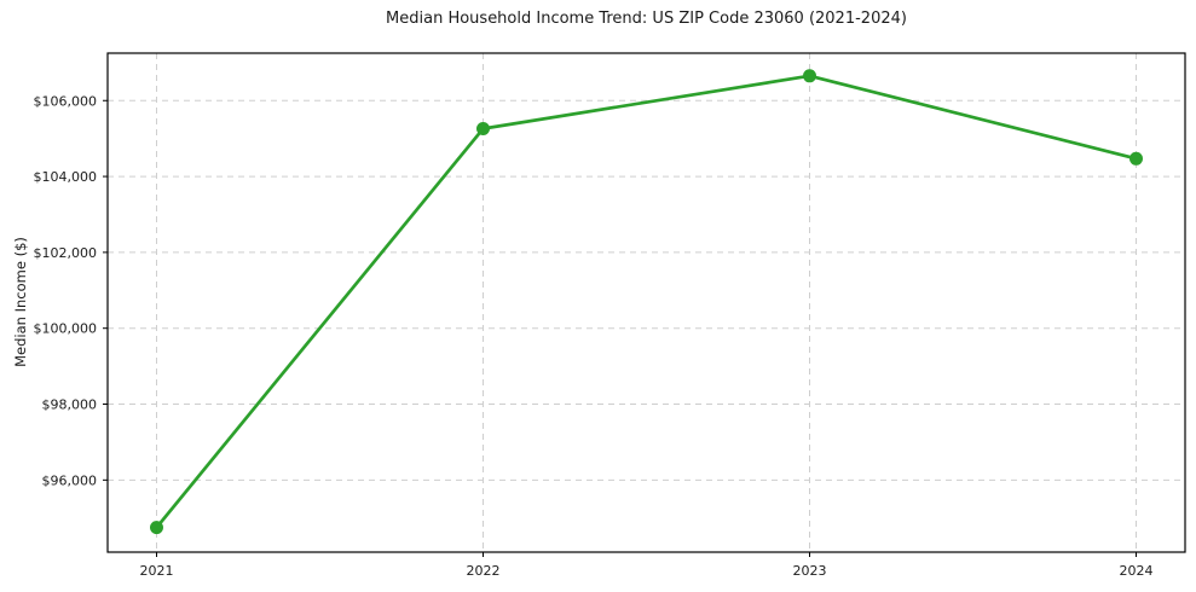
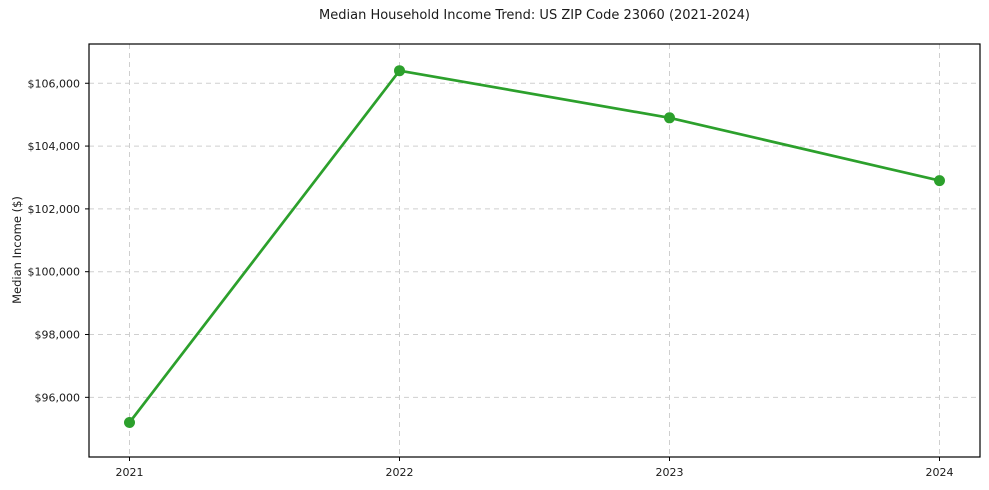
2021: $94800 -> $95200
2022: $105300 -> $106400
2023: $106600 -> $104900
2024: $104500 -> $102900
